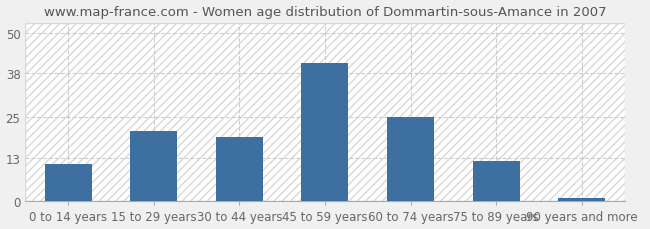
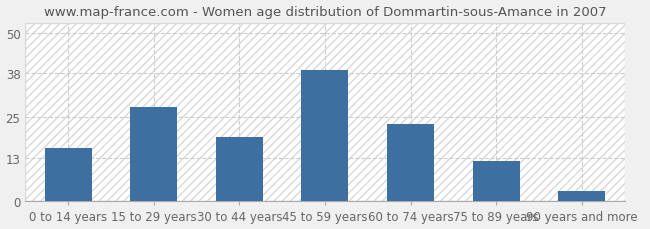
0 to 14 years: 11 -> 16
15 to 29 years: 21 -> 28
45 to 59 years: 41 -> 39
60 to 74 years: 25 -> 23
90 years and more: 1 -> 3
